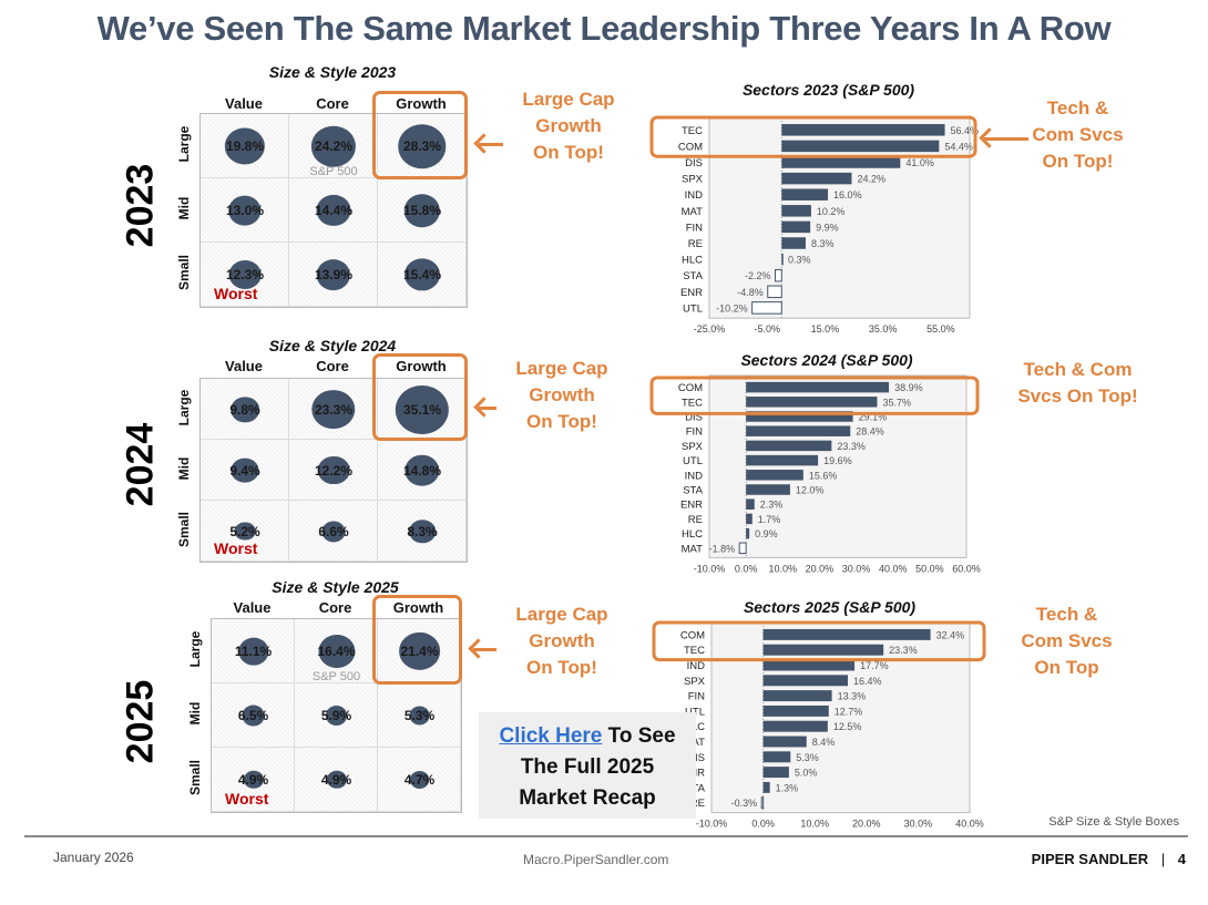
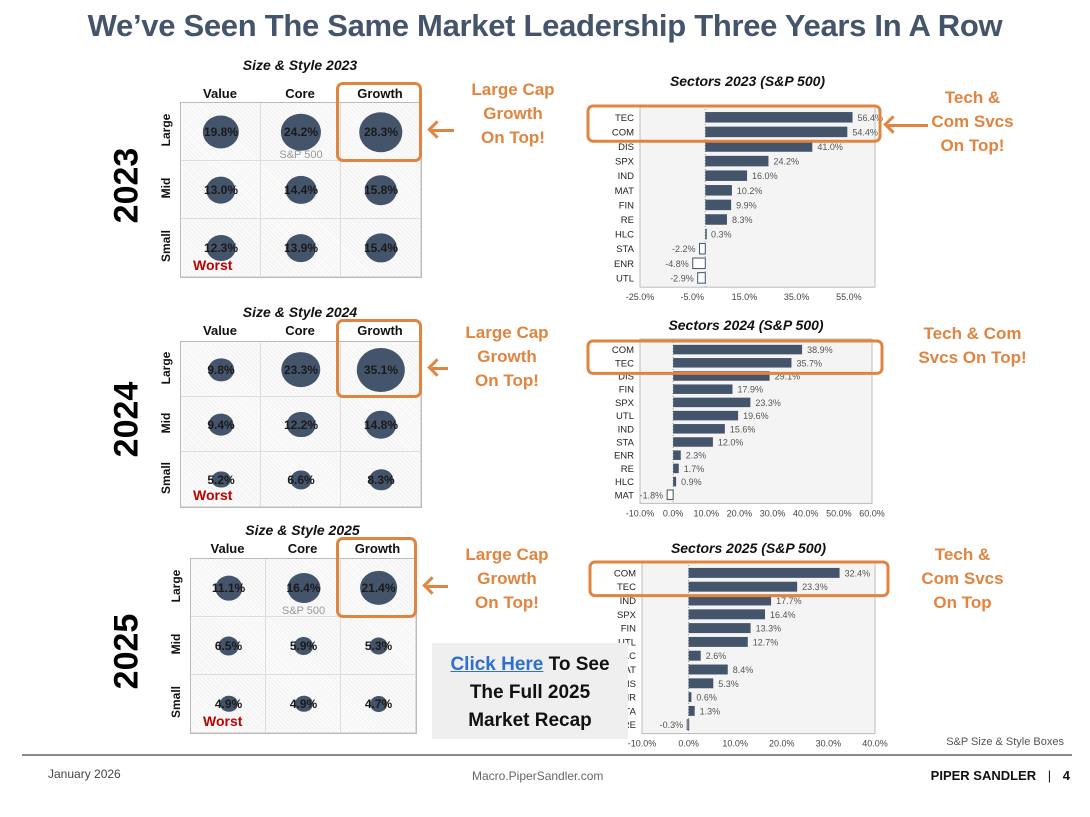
Sectors 2023 (S&P 500)/UTL: -10.2% -> -2.9%
Sectors 2024 (S&P 500)/FIN: 28.4% -> 17.9%
Sectors 2025 (S&P 500)/HLC: 12.5% -> 2.6%
Sectors 2025 (S&P 500)/ENR: 5.0% -> 0.6%
